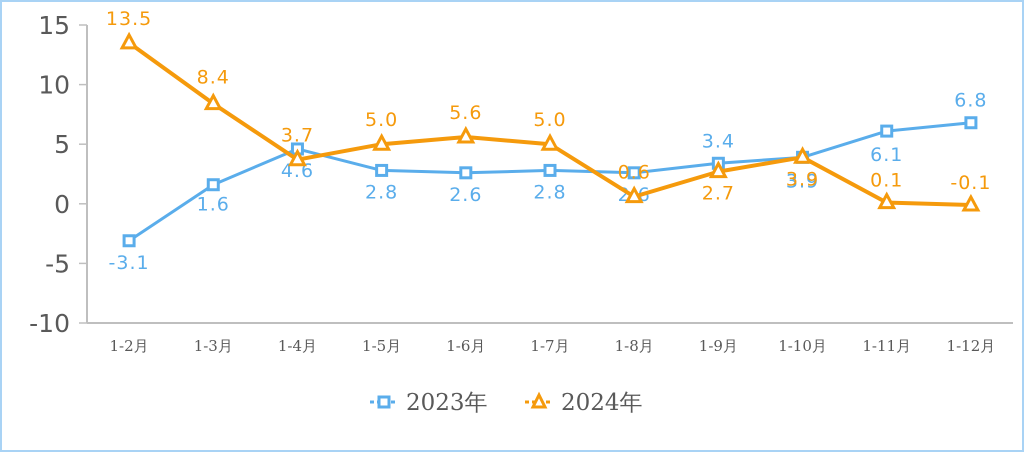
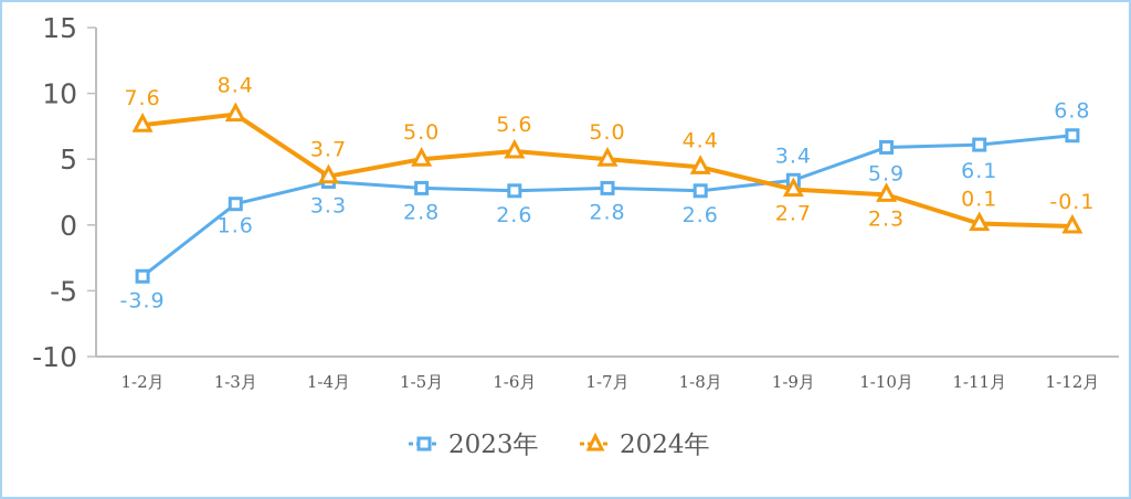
2023年/1-2月: -3.1 -> -3.9
2024年/1-2月: 13.5 -> 7.6
2023年/1-4月: 4.6 -> 3.3
2024年/1-8月: 0.6 -> 4.4
2023年/1-10月: 3.9 -> 5.9
2024年/1-10月: 3.9 -> 2.3
